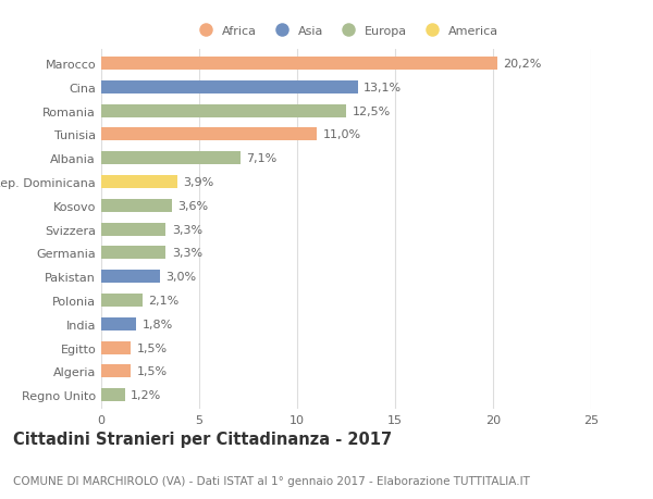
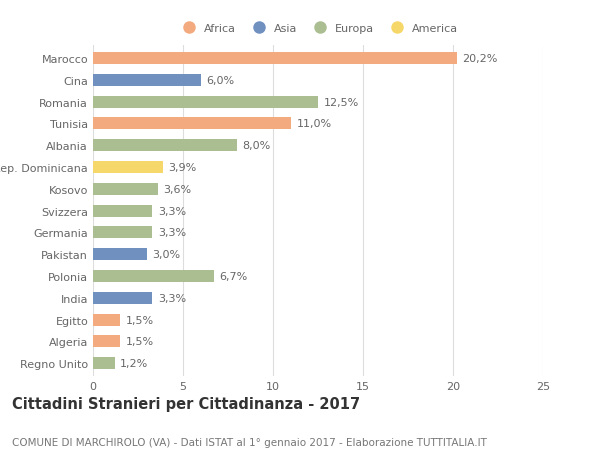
Cina: 13,1% -> 6,0%
Albania: 7,1% -> 8,0%
Polonia: 2,1% -> 6,7%
India: 1,8% -> 3,3%
